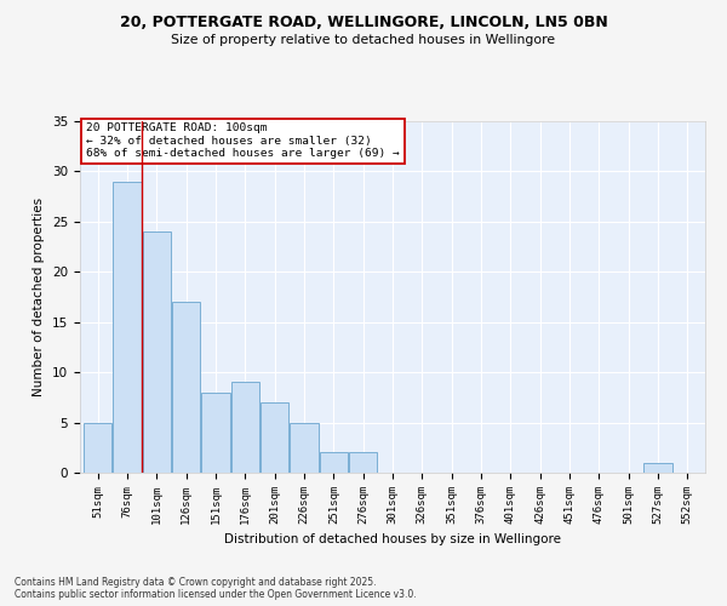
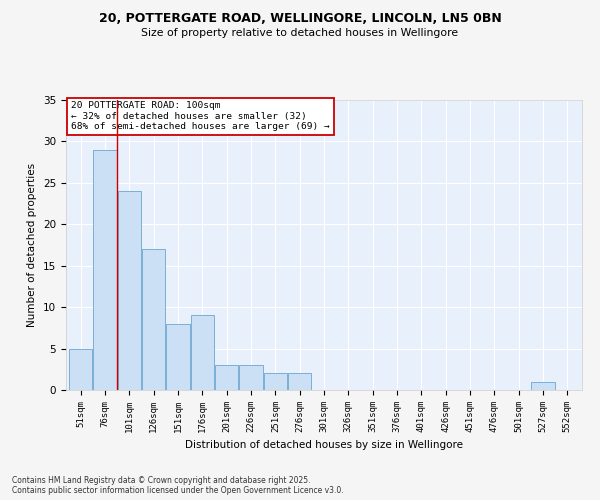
201sqm: 7 -> 3
226sqm: 5 -> 3
